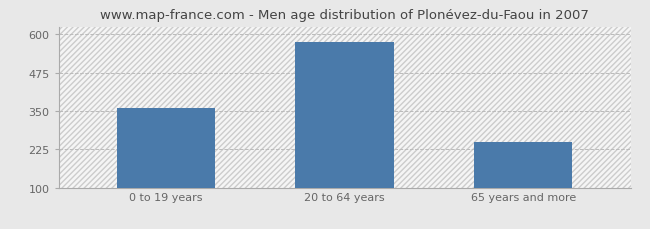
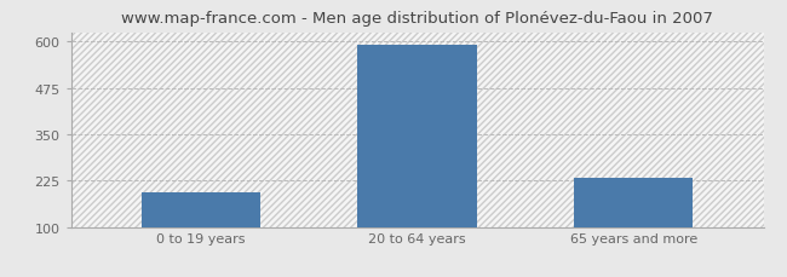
0 to 19 years: 360 -> 193
20 to 64 years: 575 -> 592
65 years and more: 250 -> 232
